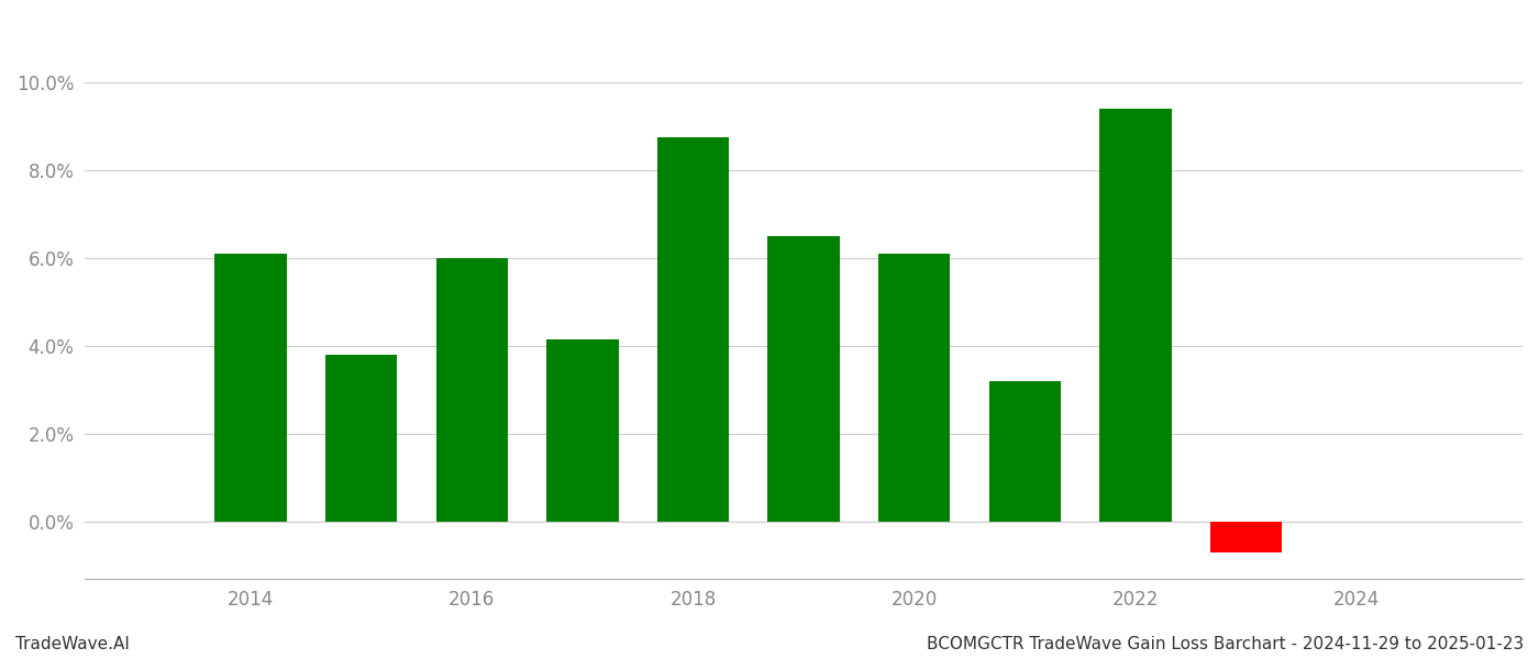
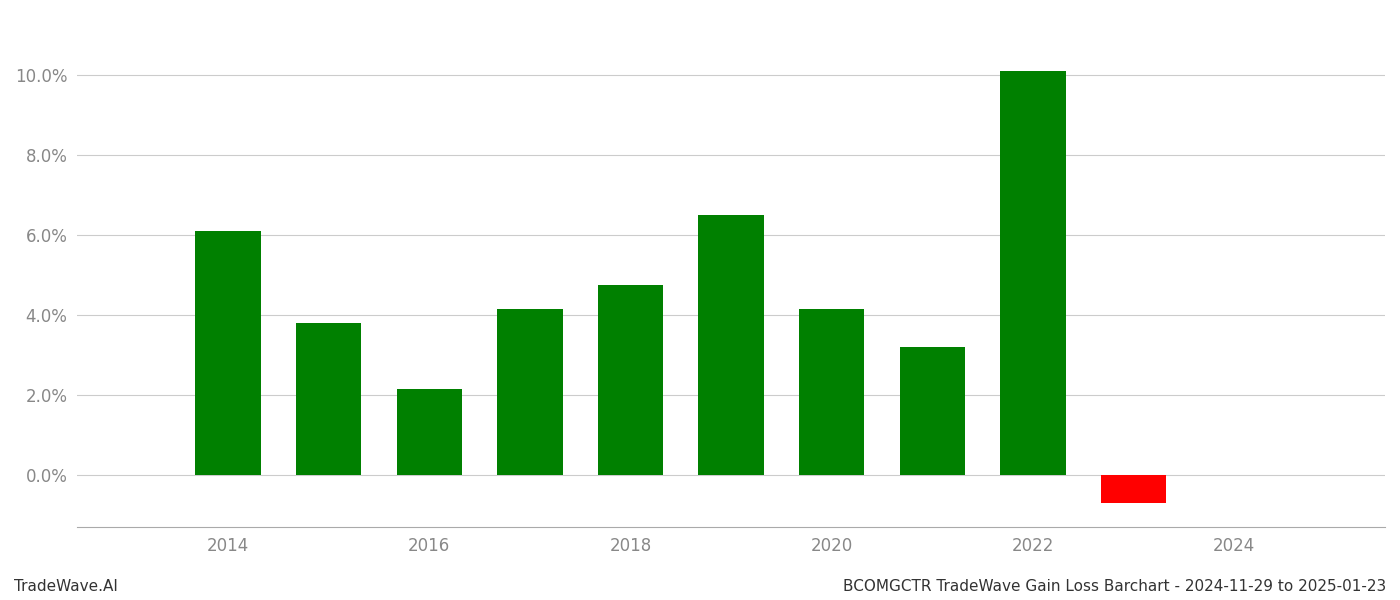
2016: 6.00% -> 2.15%
2018: 8.75% -> 4.75%
2020: 6.10% -> 4.15%
2022: 9.40% -> 10.10%
